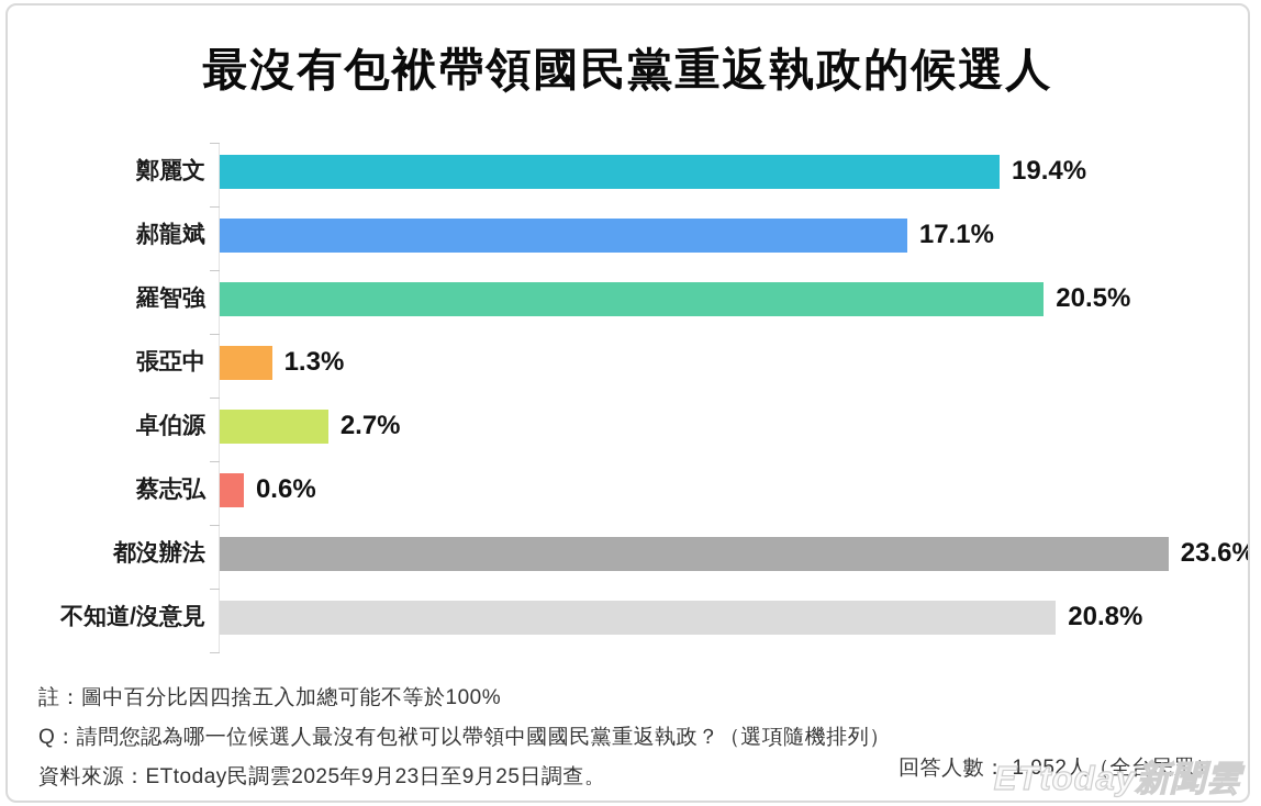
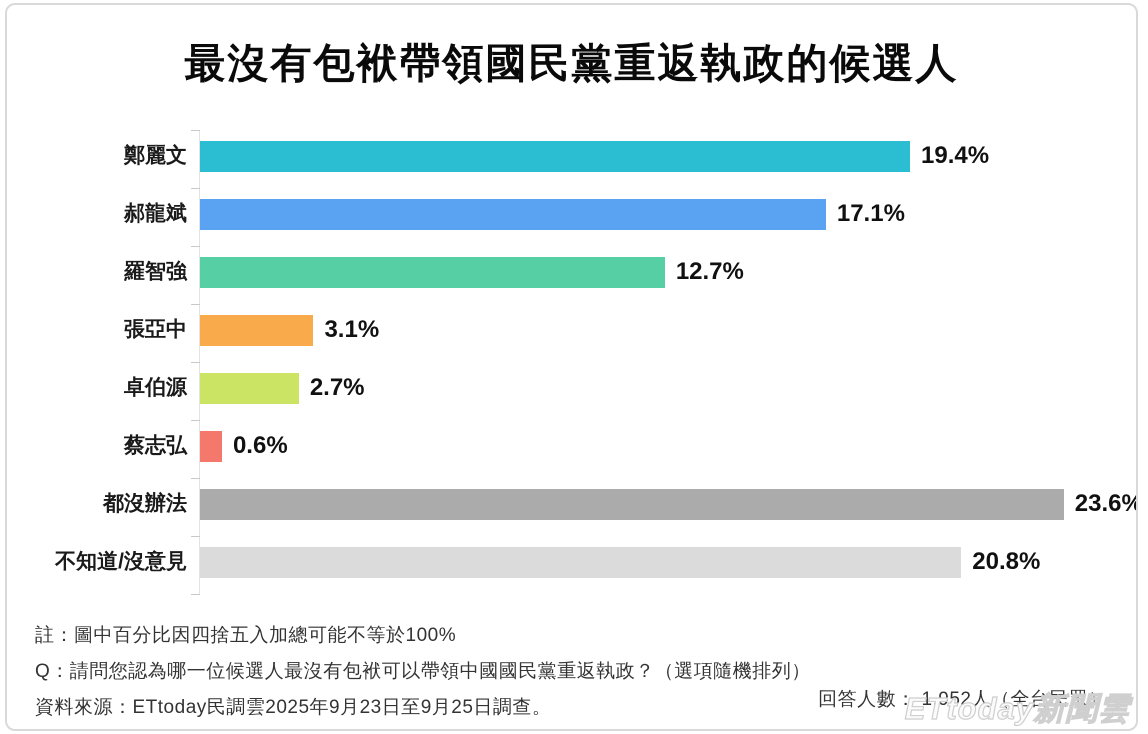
羅智強: 20.5% -> 12.7%
張亞中: 1.3% -> 3.1%
